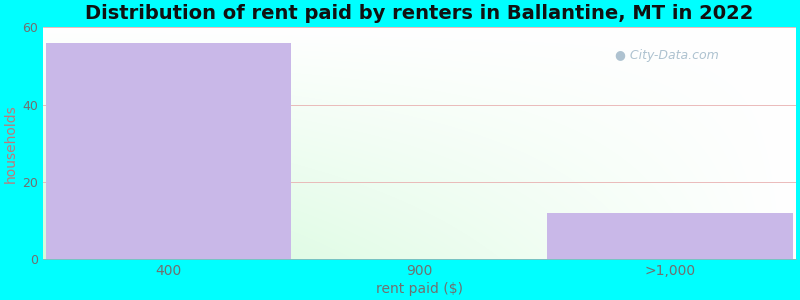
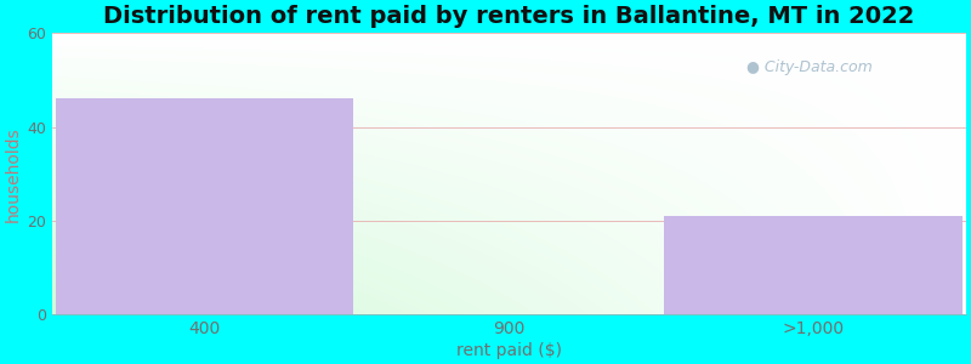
400: 56 -> 46
>1,000: 12 -> 21
